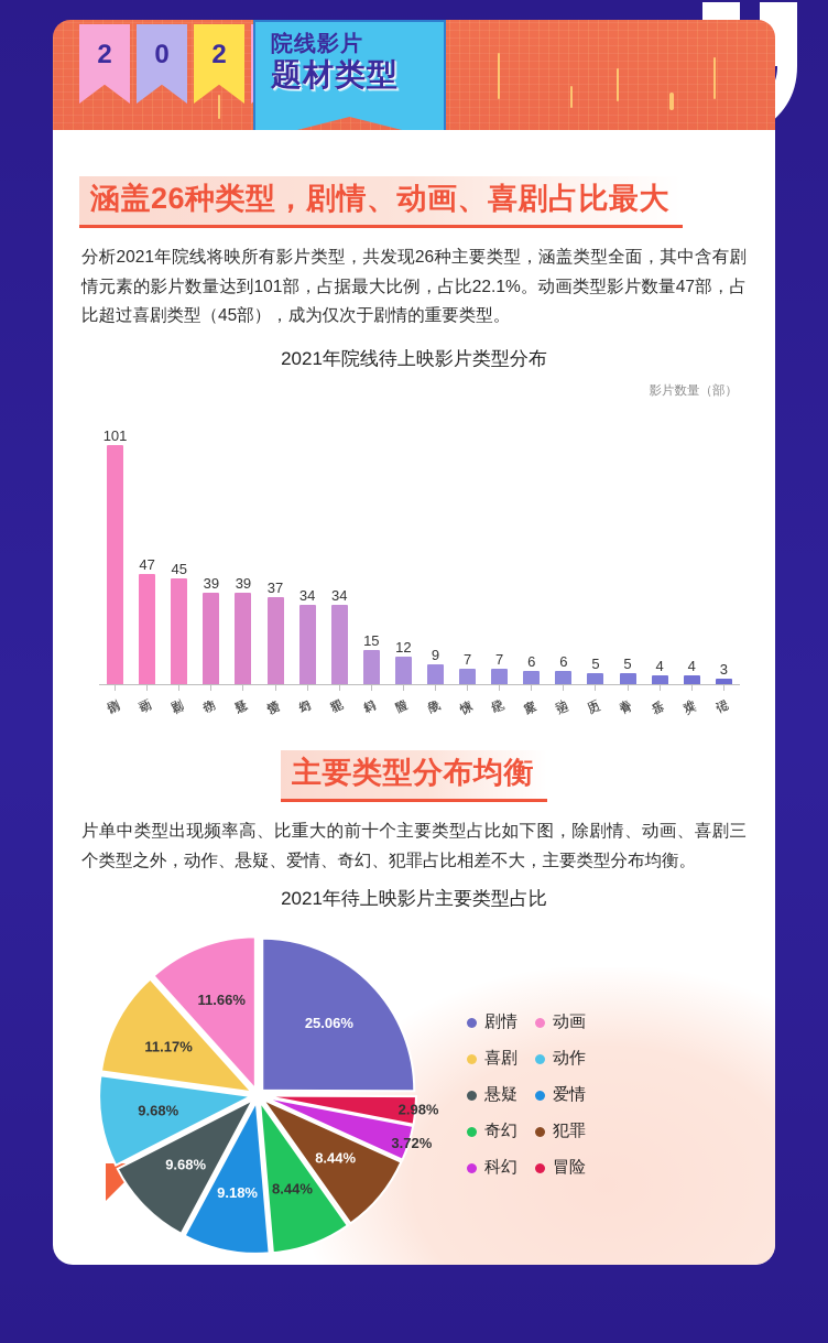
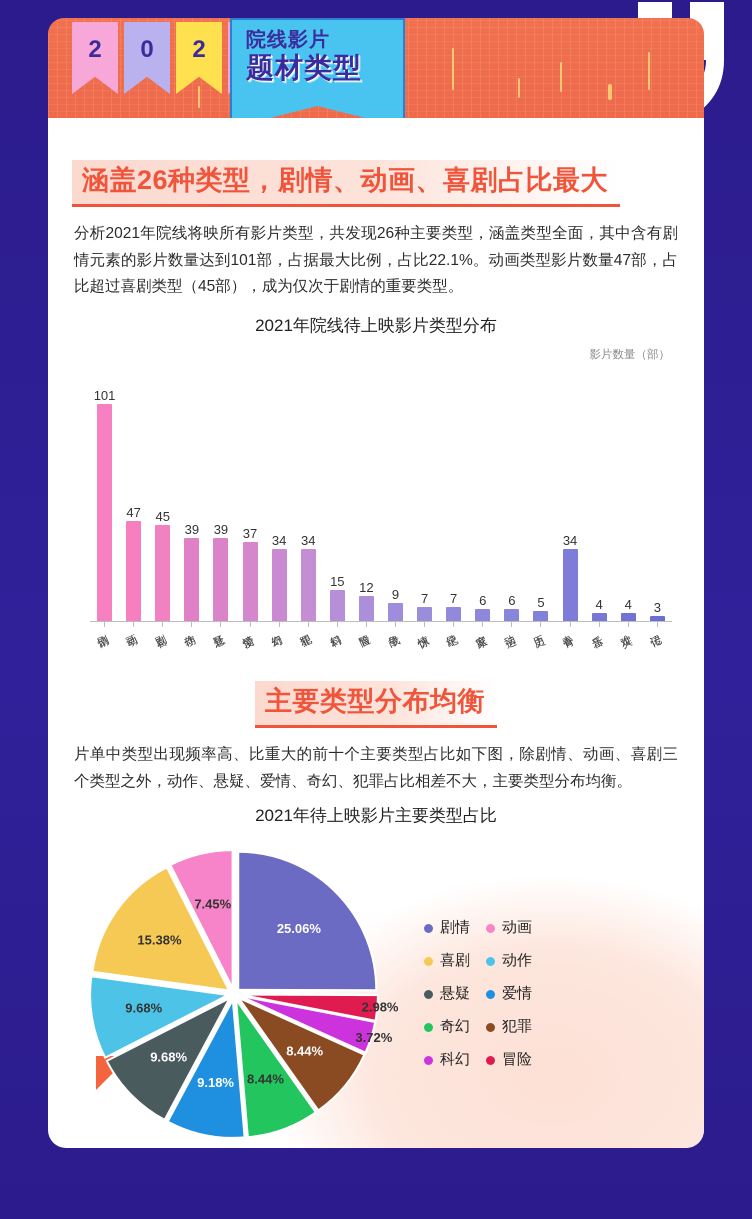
2021年院线待上映影片类型分布/青春: 5 -> 34
2021年待上映影片主要类型占比/喜剧: 11.17% -> 15.38%
2021年待上映影片主要类型占比/动画: 11.66% -> 7.45%
